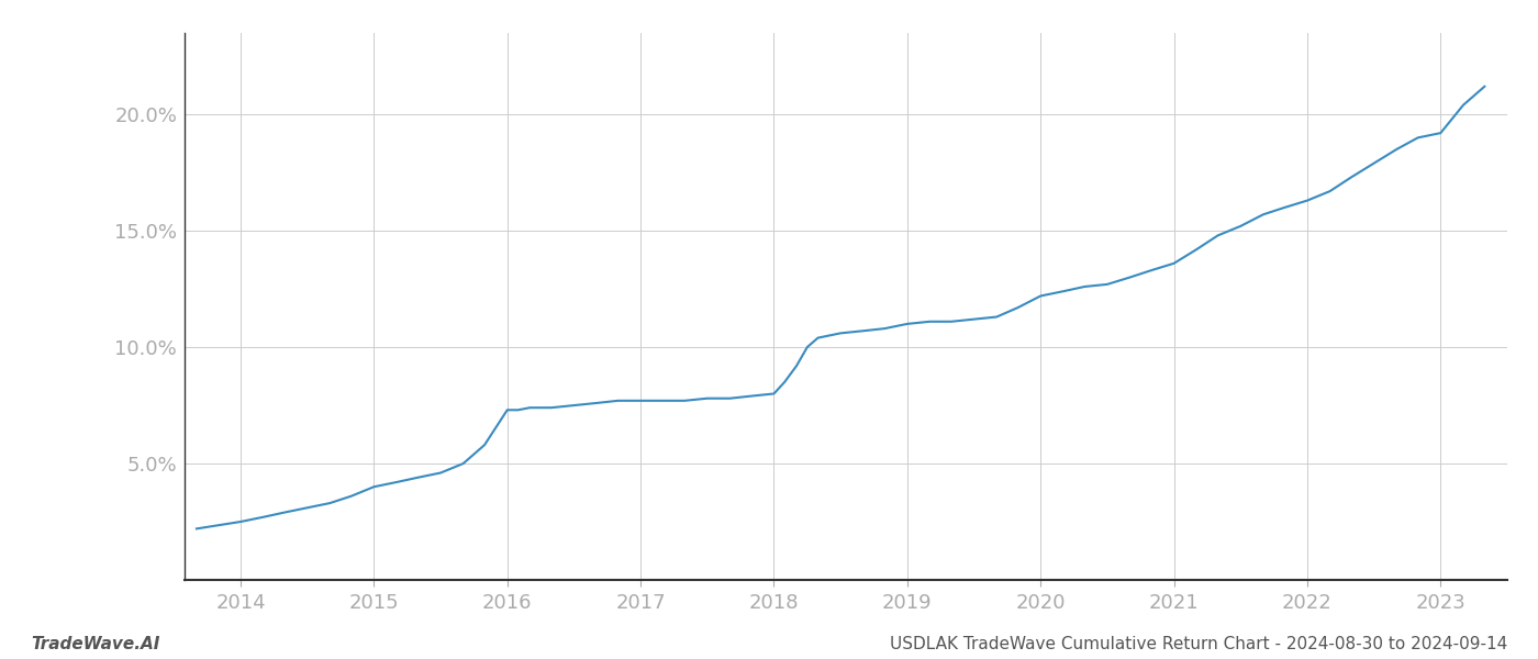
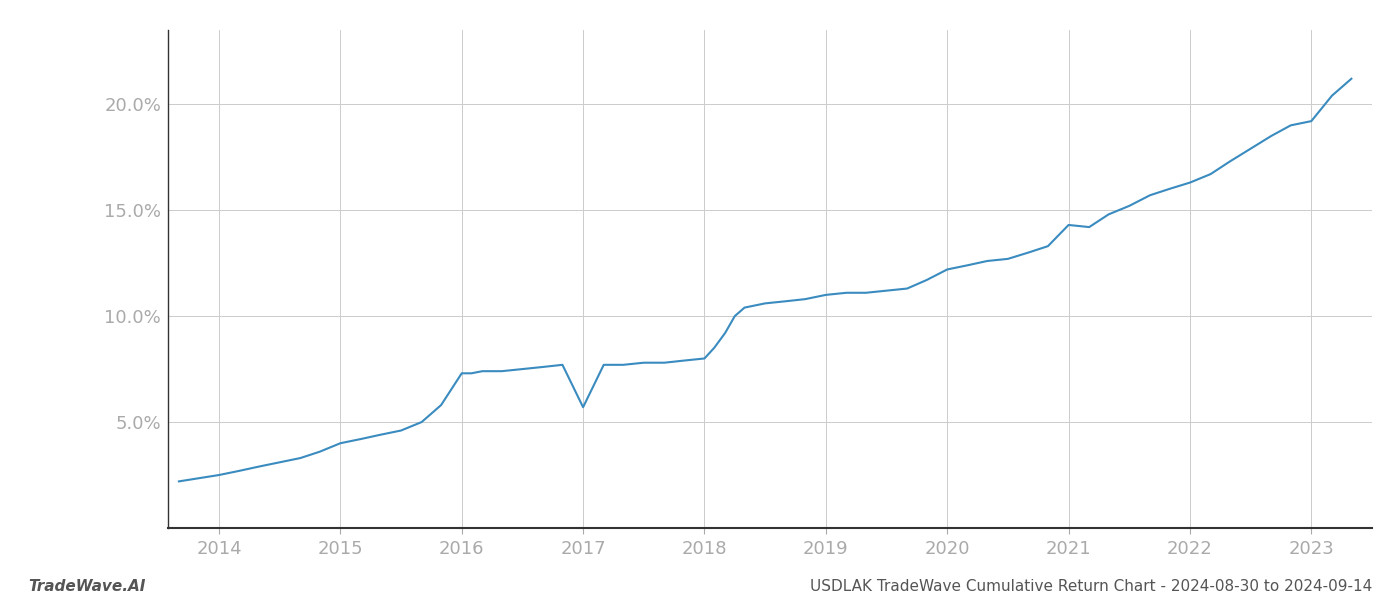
2017: 7.7% -> 5.7%
2021: 13.6% -> 14.3%
